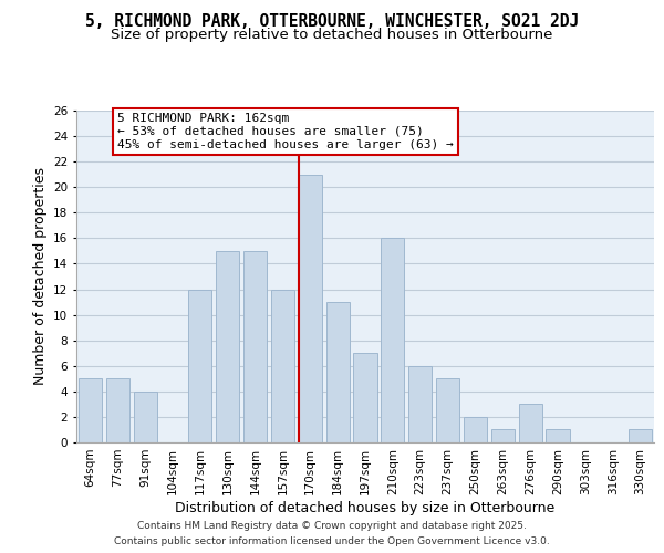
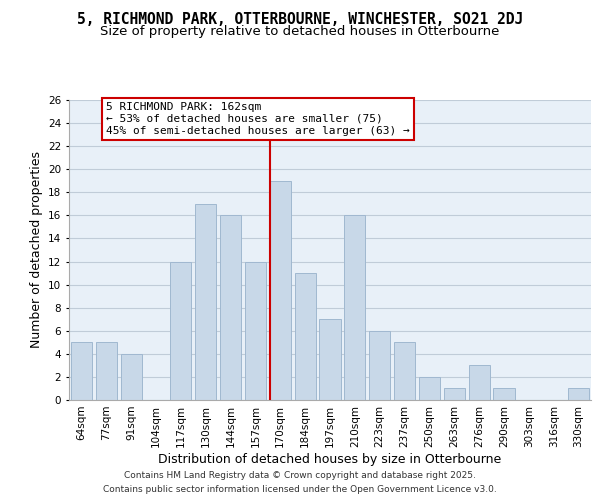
130sqm: 15 -> 17
144sqm: 15 -> 16
170sqm: 21 -> 19
